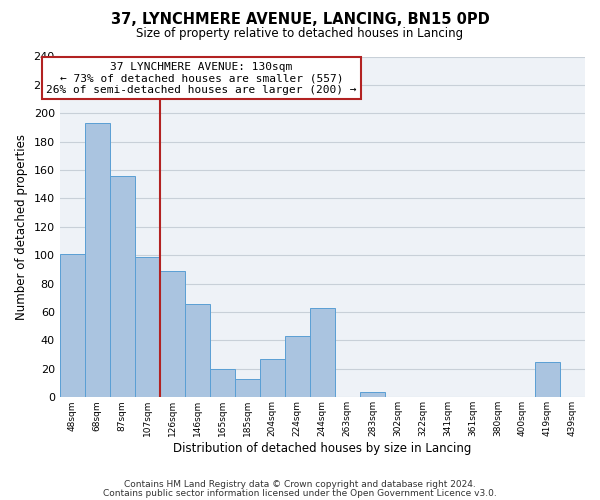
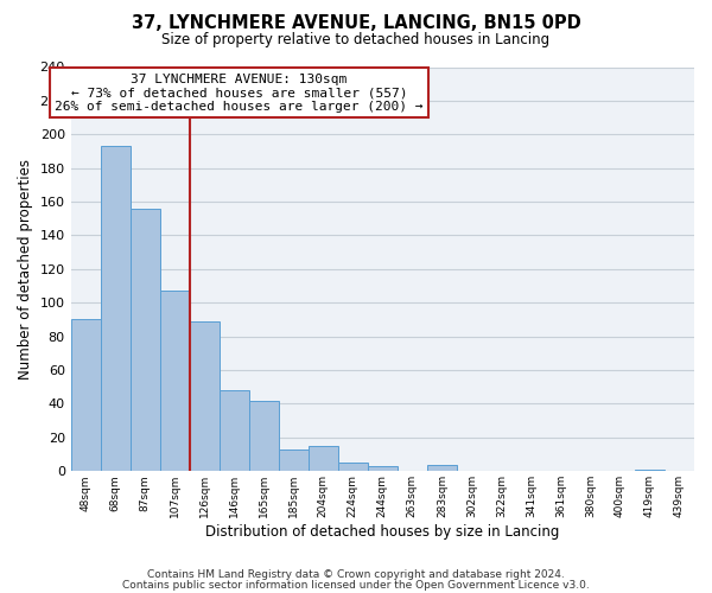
48sqm: 101 -> 90
107sqm: 99 -> 107
146sqm: 66 -> 48
165sqm: 20 -> 42
204sqm: 27 -> 15
224sqm: 43 -> 5
244sqm: 63 -> 3
419sqm: 25 -> 1
